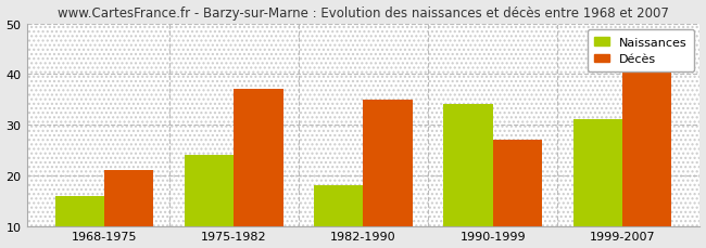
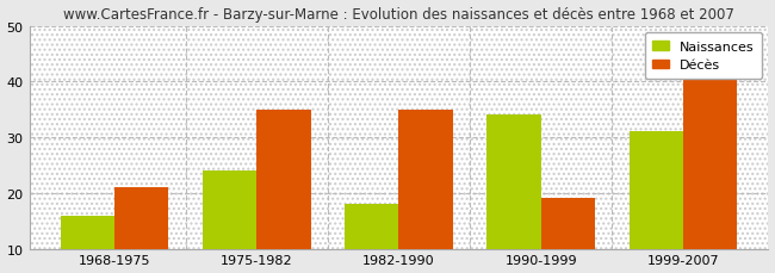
Décès/1975-1982: 37 -> 35
Décès/1990-1999: 27 -> 19
